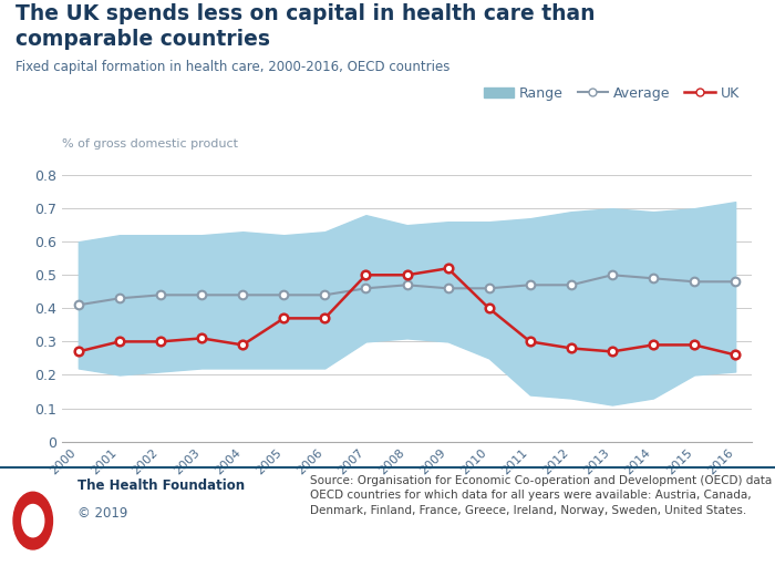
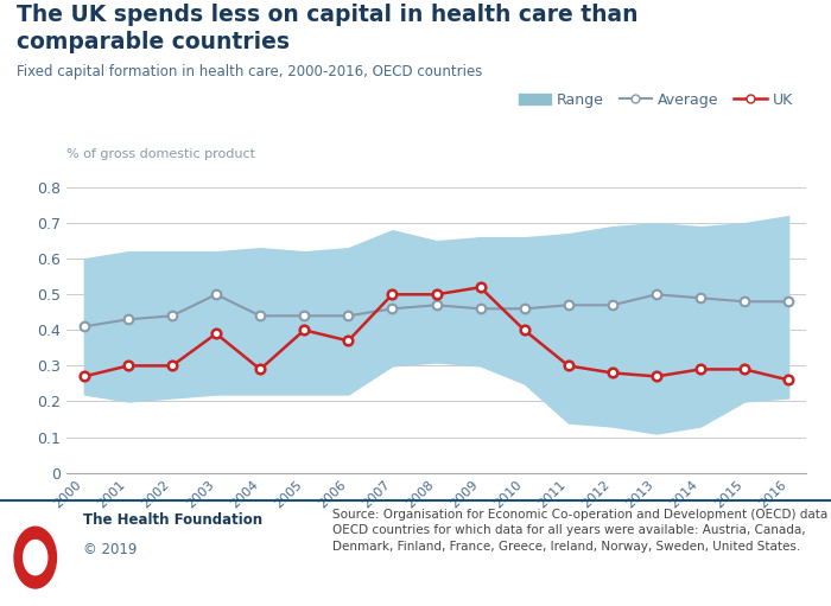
UK/2003: 0.31 -> 0.39
Average/2003: 0.44 -> 0.50
UK/2005: 0.37 -> 0.40
